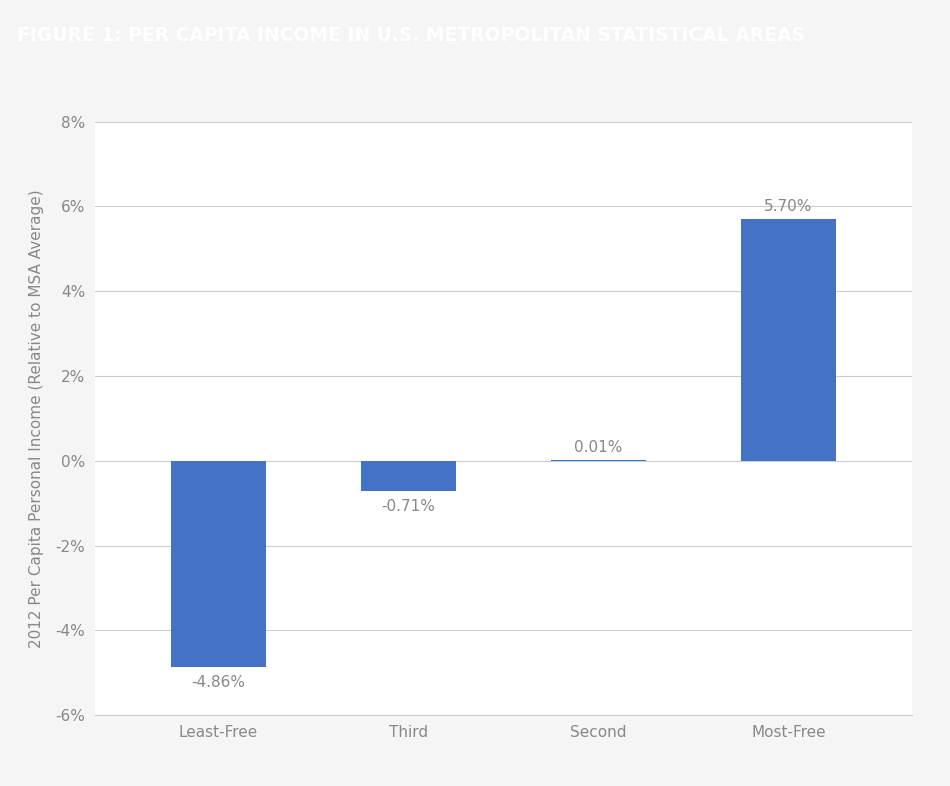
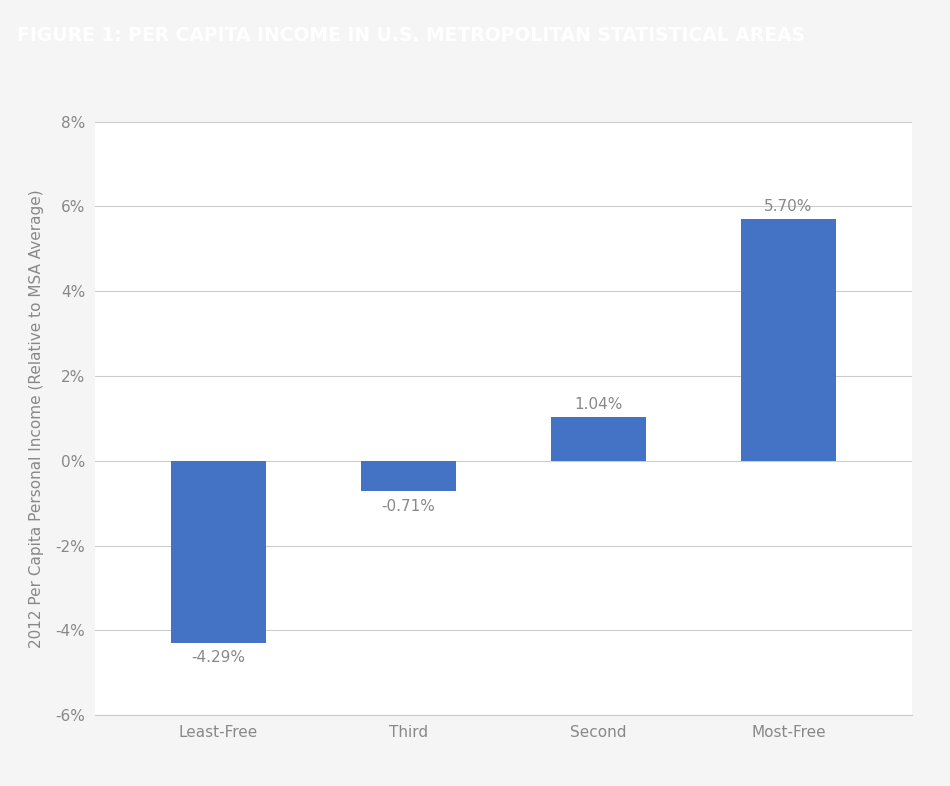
Least-Free: -4.86% -> -4.29%
Second: 0.01% -> 1.04%
